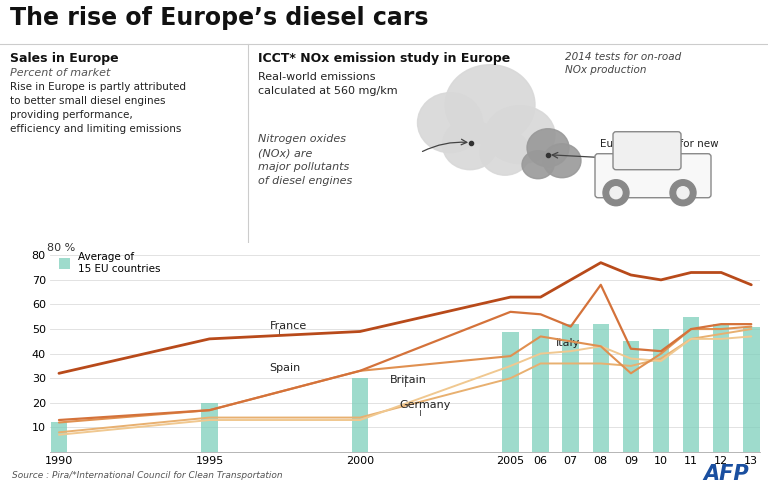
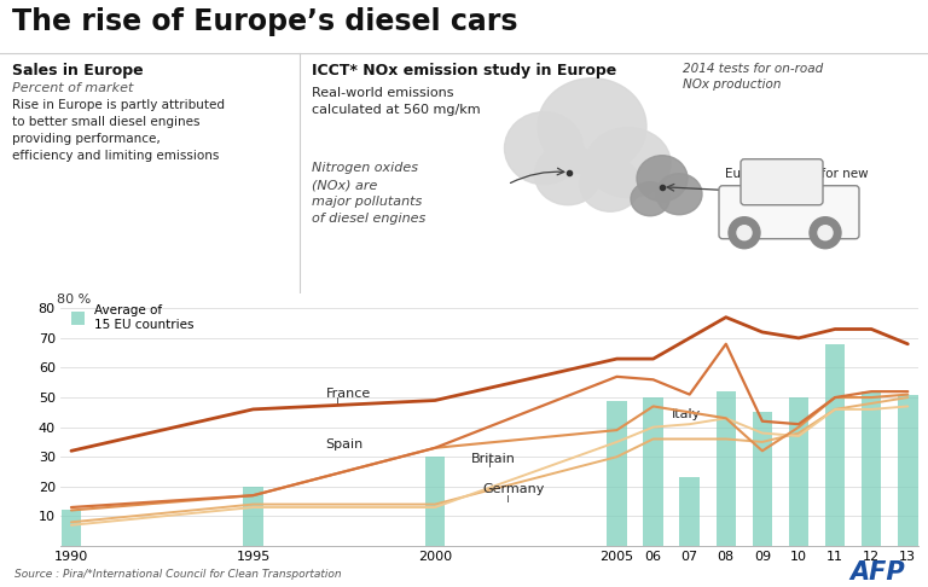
Average of 15 EU countries/07: 52 -> 23
Average of 15 EU countries/11: 55 -> 68
